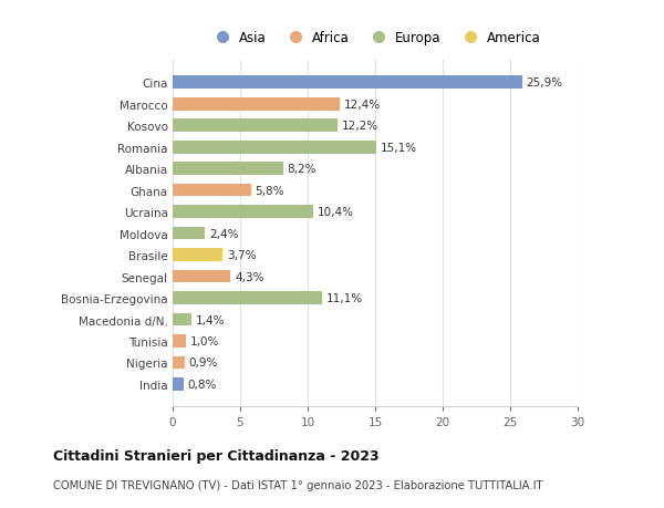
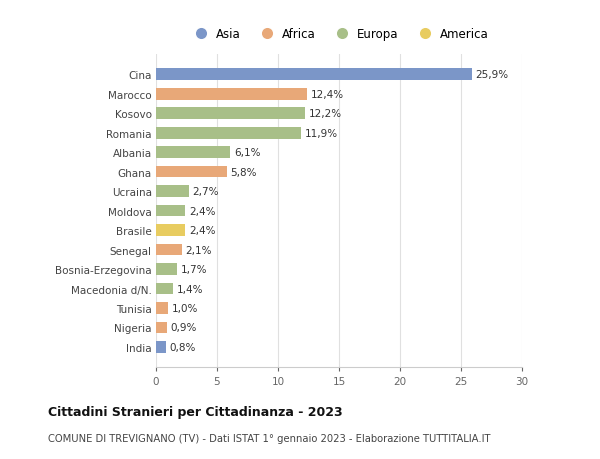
Romania: 15,1% -> 11,9%
Albania: 8,2% -> 6,1%
Ucraina: 10,4% -> 2,7%
Brasile: 3,7% -> 2,4%
Senegal: 4,3% -> 2,1%
Bosnia-Erzegovina: 11,1% -> 1,7%
